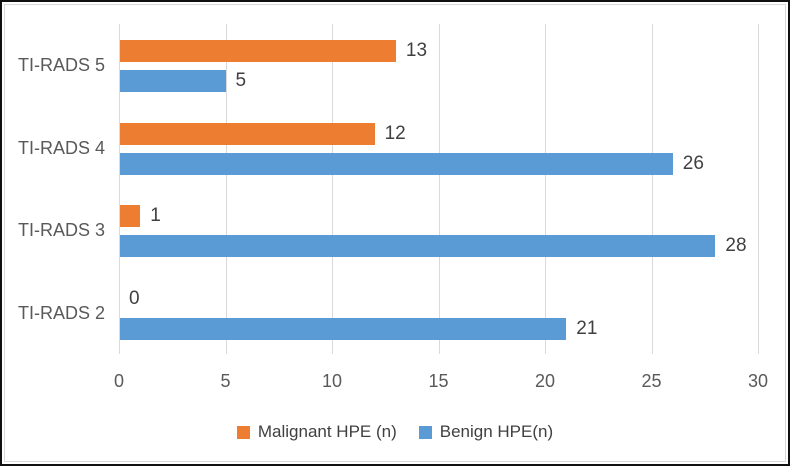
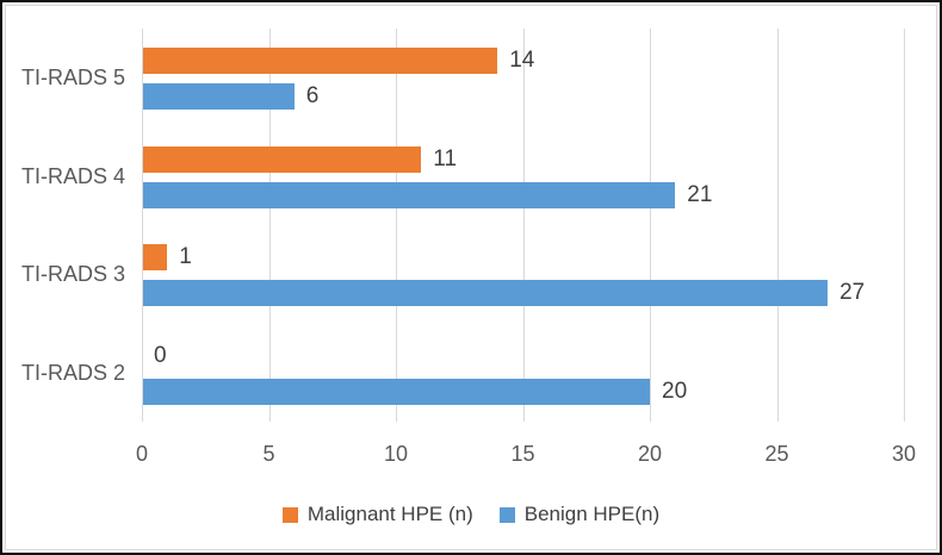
Malignant HPE (n)/TI-RADS 5: 13 -> 14
Benign HPE(n)/TI-RADS 5: 5 -> 6
Malignant HPE (n)/TI-RADS 4: 12 -> 11
Benign HPE(n)/TI-RADS 4: 26 -> 21
Benign HPE(n)/TI-RADS 3: 28 -> 27
Benign HPE(n)/TI-RADS 2: 21 -> 20
